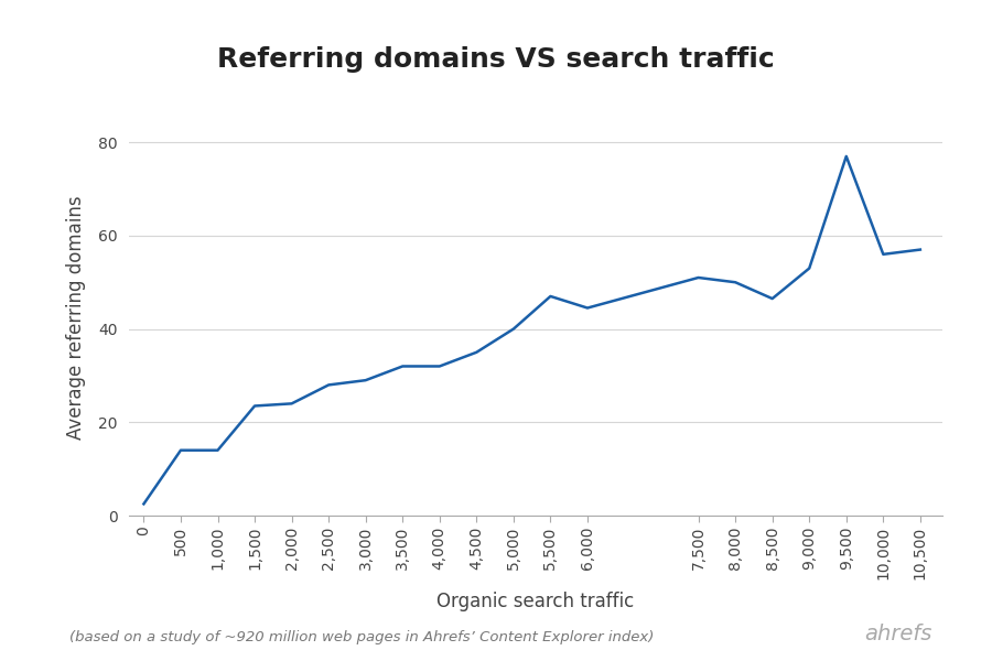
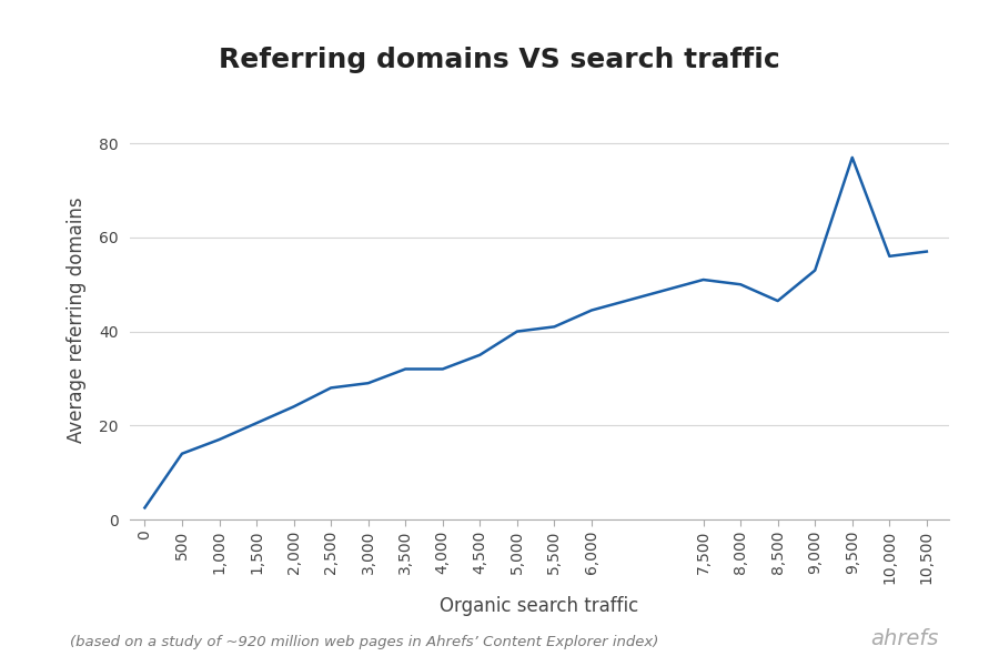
1,000: 14.0 -> 17.0
1,500: 23.5 -> 20.5
5,500: 47.0 -> 41.0
